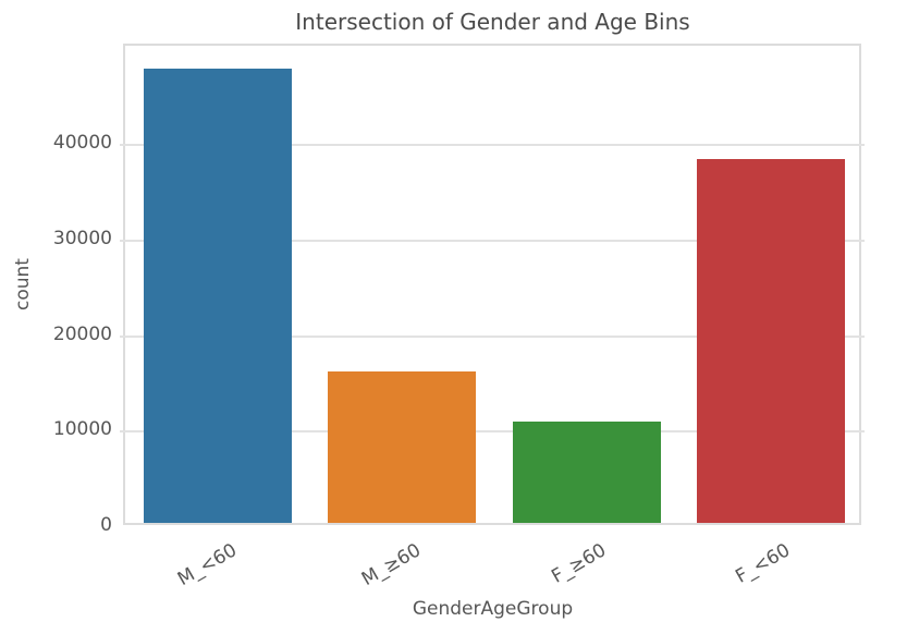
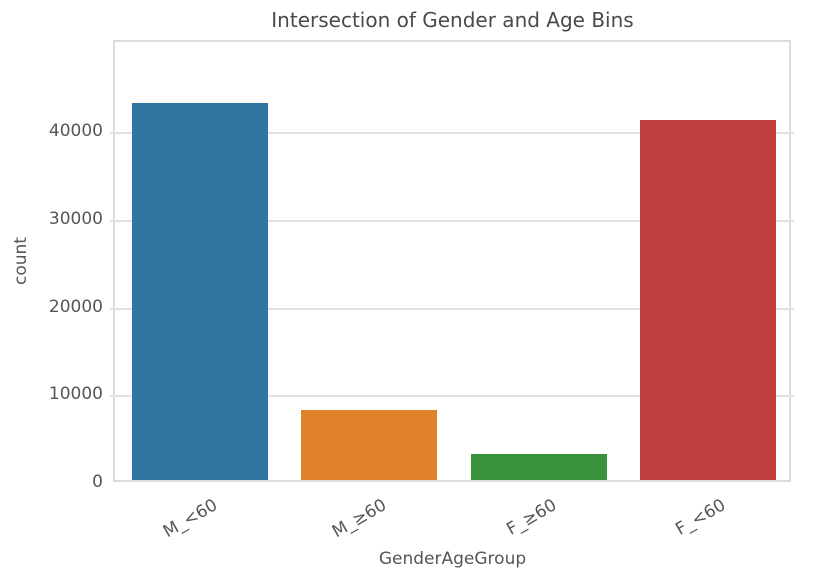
M_<60: 48000 -> 43000
M_≥60: 16000 -> 8000
F_≥60: 11000 -> 3000
F_<60: 38000 -> 41000
